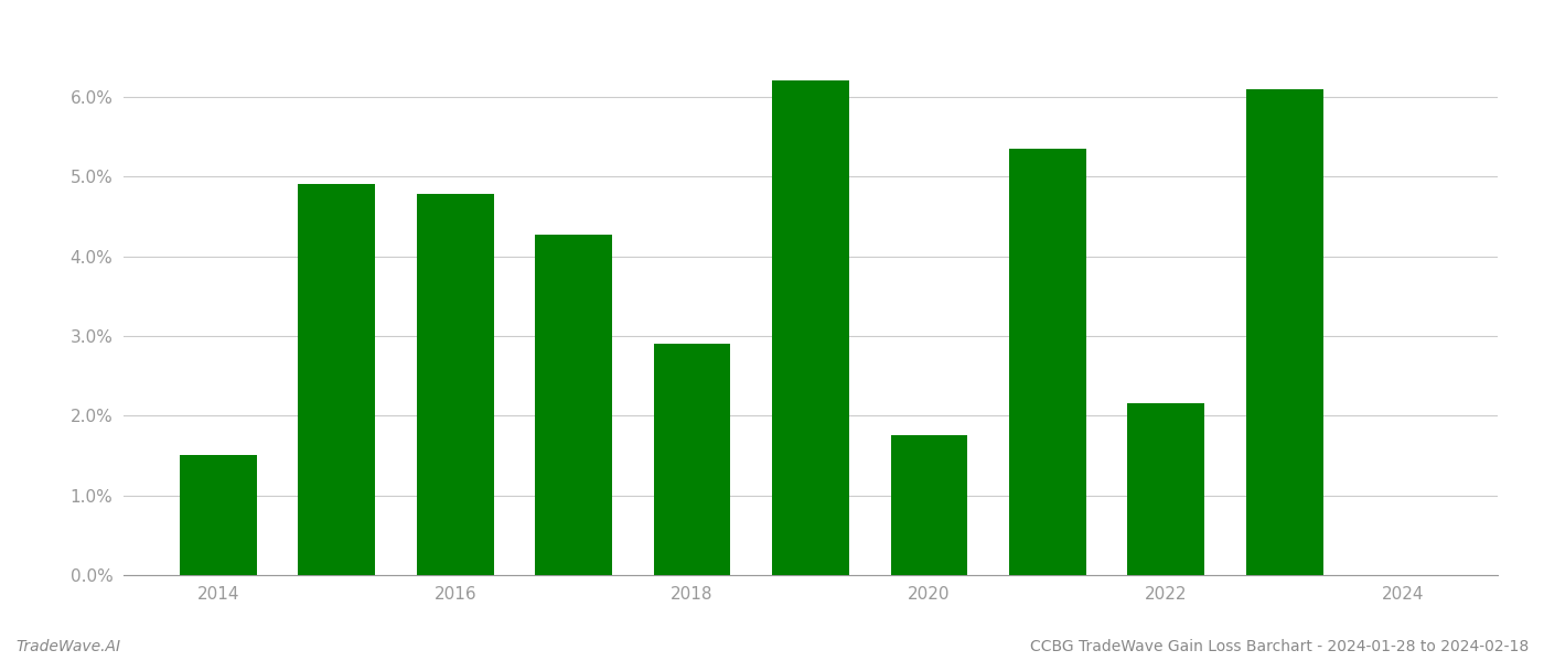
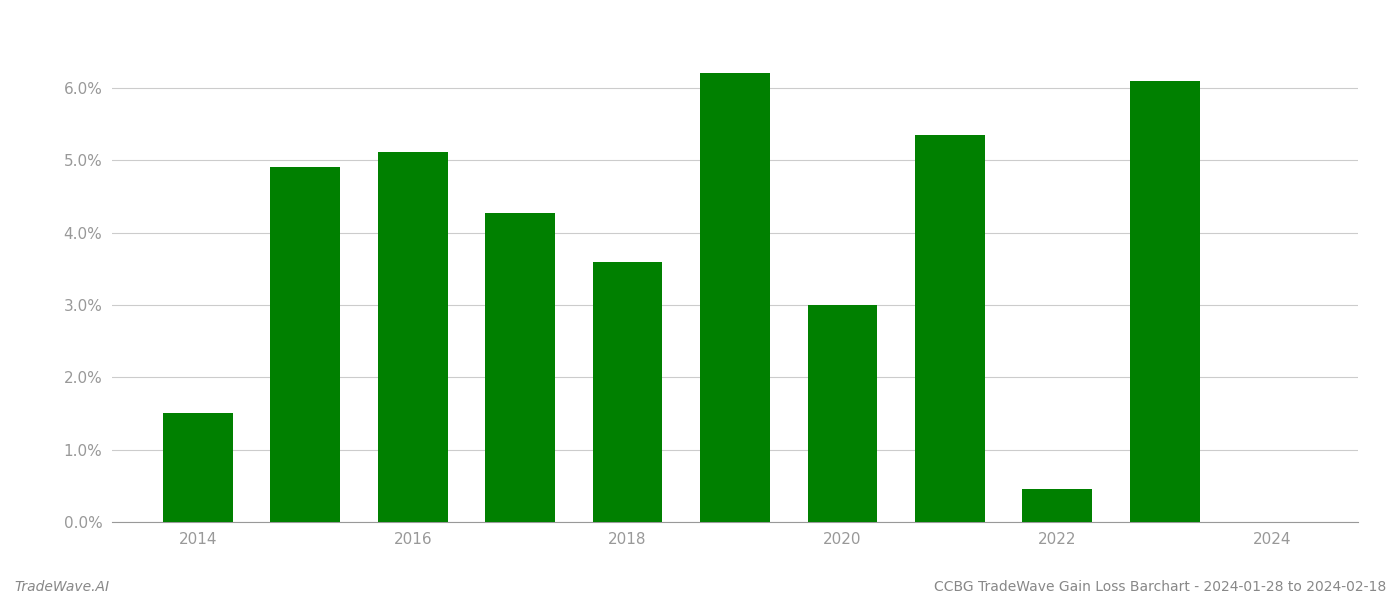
2016: 4.78% -> 5.11%
2018: 2.90% -> 3.60%
2020: 1.76% -> 3.00%
2022: 2.16% -> 0.45%
